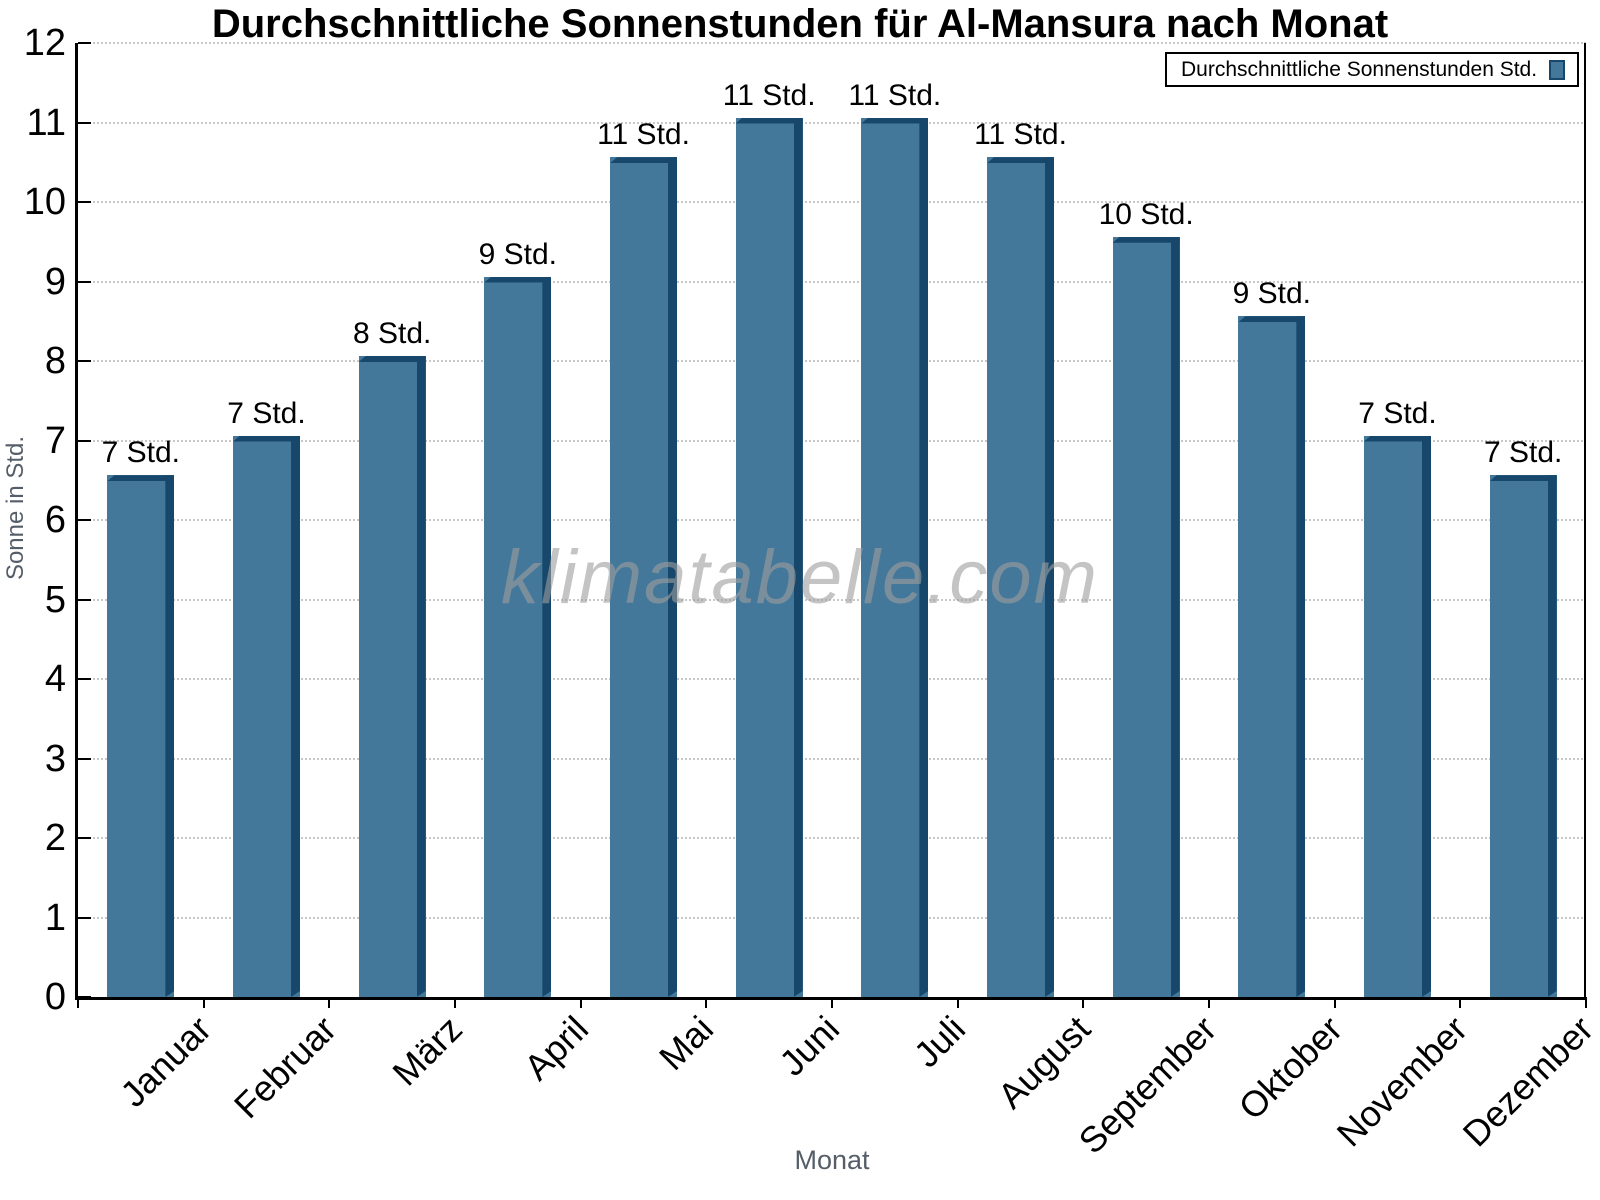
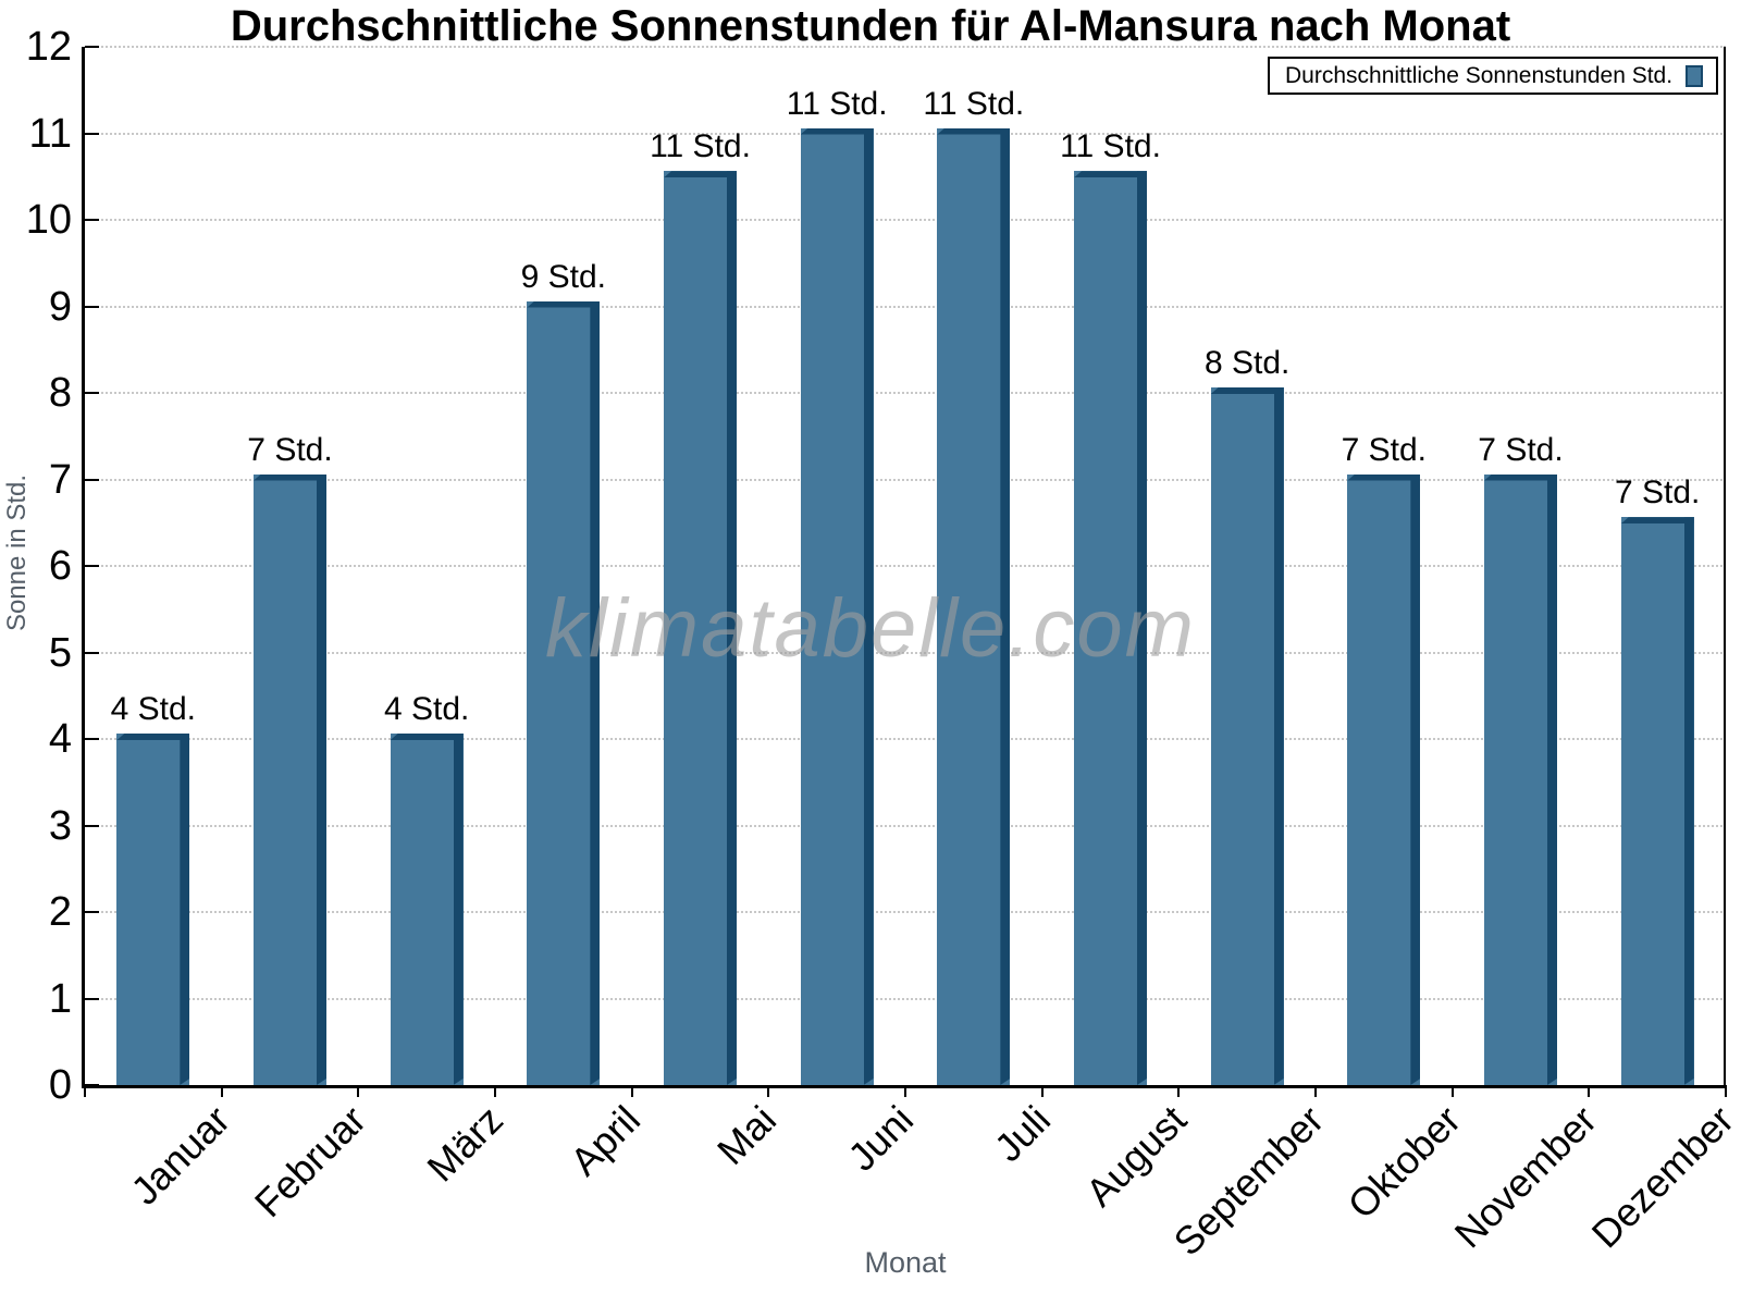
Januar: 7 -> 4
März: 8 -> 4
September: 10 -> 8
Oktober: 9 -> 7
